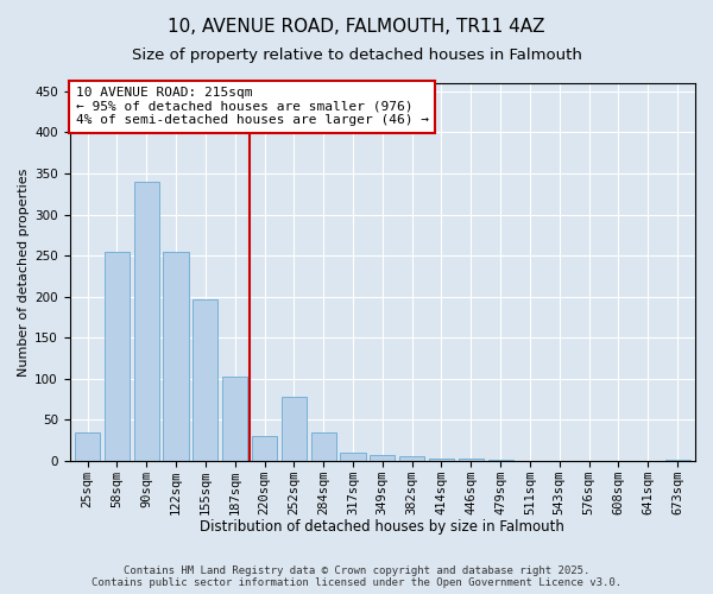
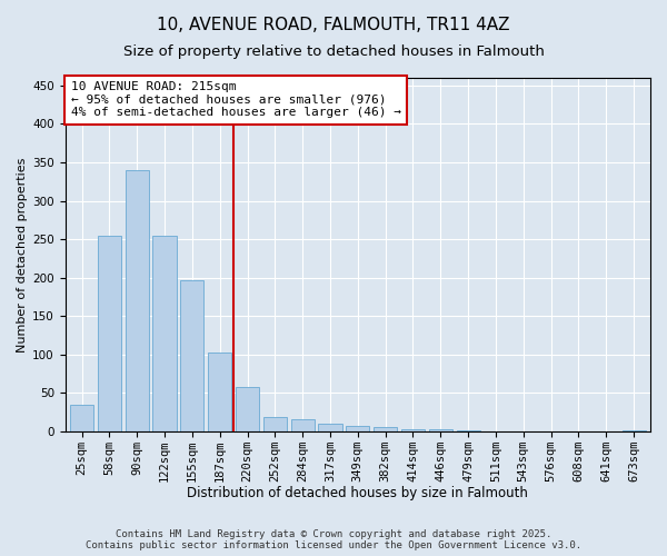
220sqm: 30 -> 57
252sqm: 78 -> 18
284sqm: 34 -> 15
